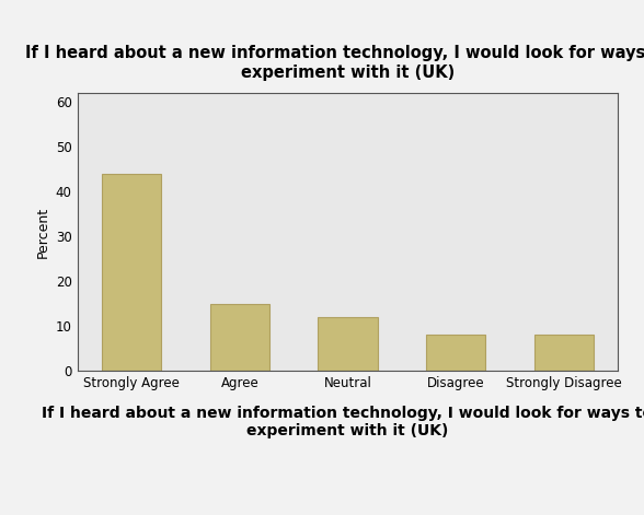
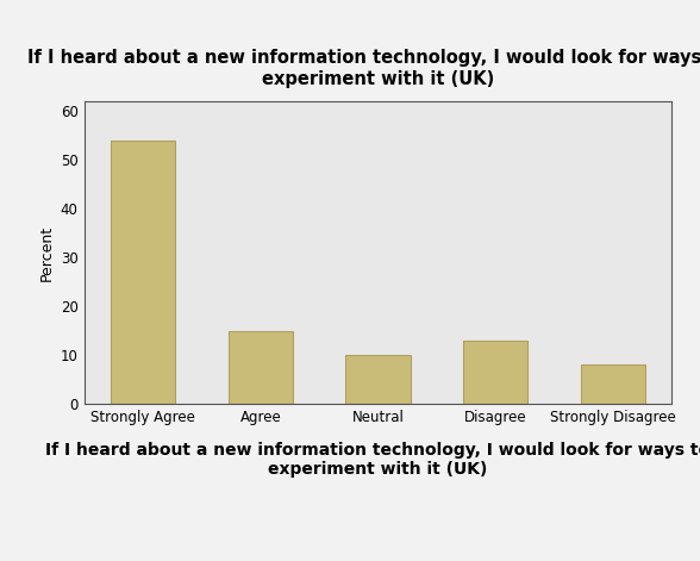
Strongly Agree: 44 -> 54
Neutral: 12 -> 10
Disagree: 8 -> 13
